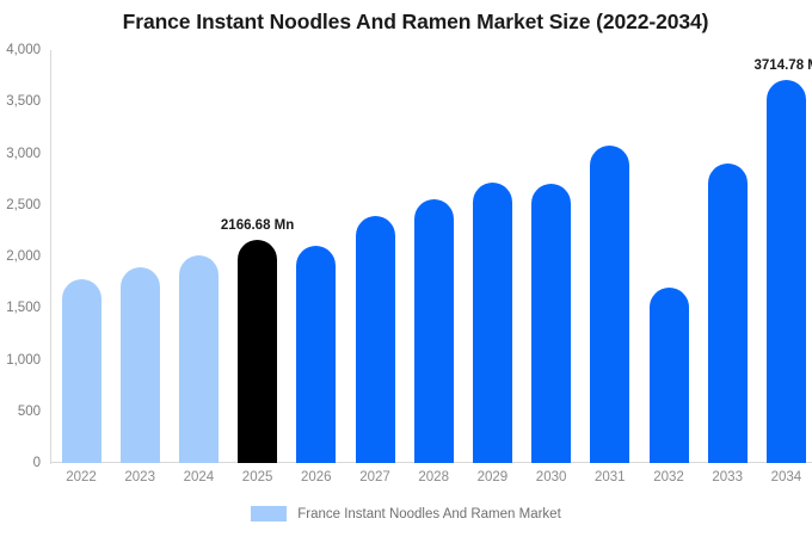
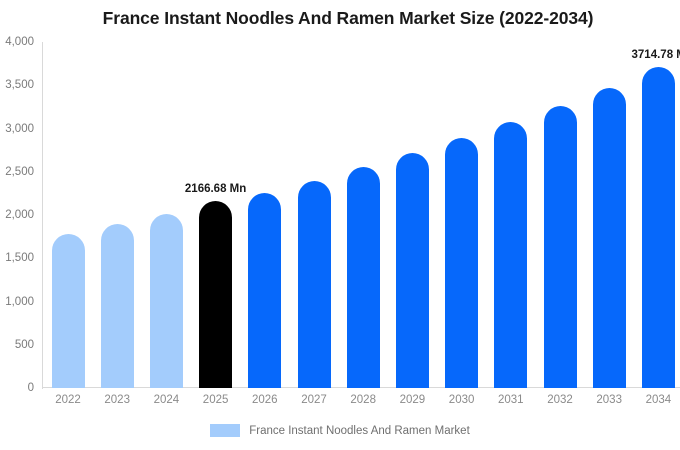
2026: 2100 -> 2200
2030: 2700 -> 2900
2032: 1700 -> 3300
2033: 2900 -> 3500
